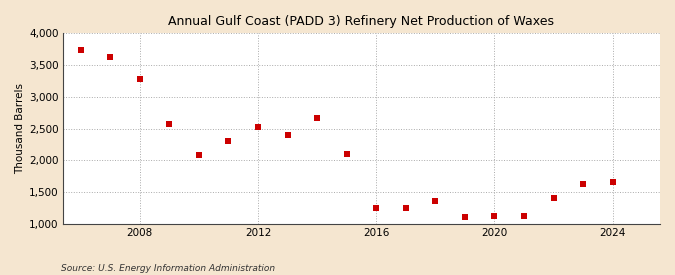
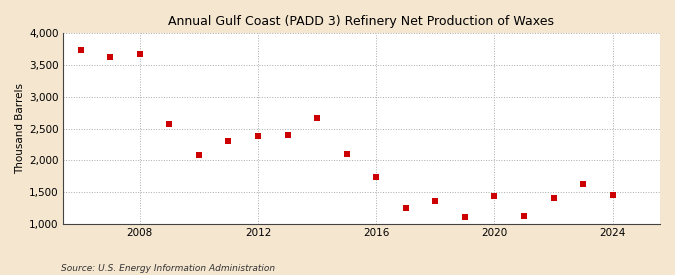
2008: 3,280 -> 3,680
2012: 2,520 -> 2,380
2016: 1,250 -> 1,740
2020: 1,130 -> 1,440
2024: 1,660 -> 1,460
